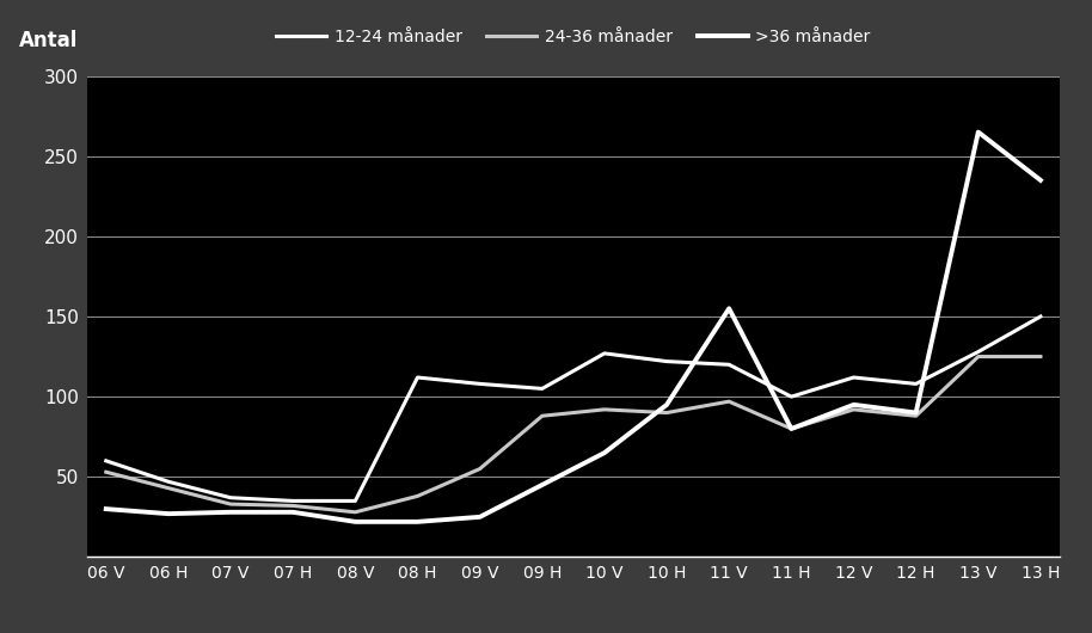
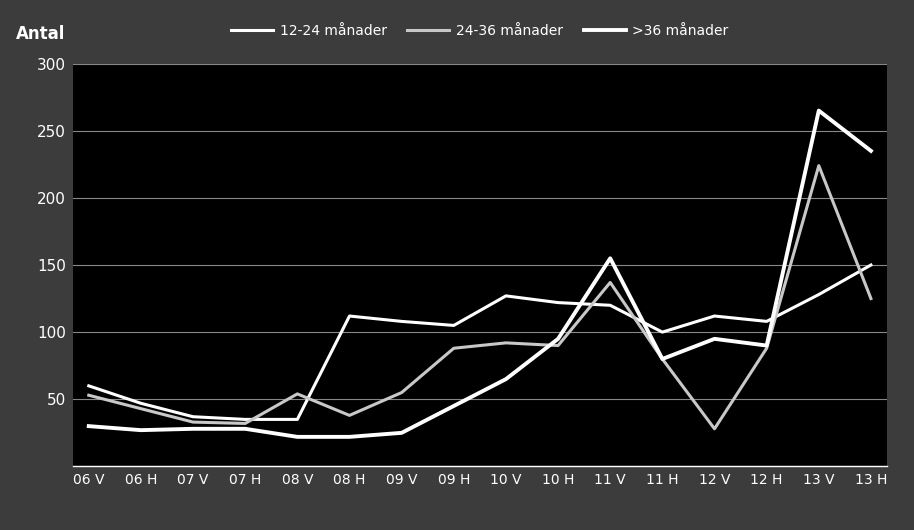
24-36 månader/08 V: 28 -> 54
24-36 månader/11 V: 97 -> 137
24-36 månader/12 V: 92 -> 28
24-36 månader/13 V: 125 -> 224
